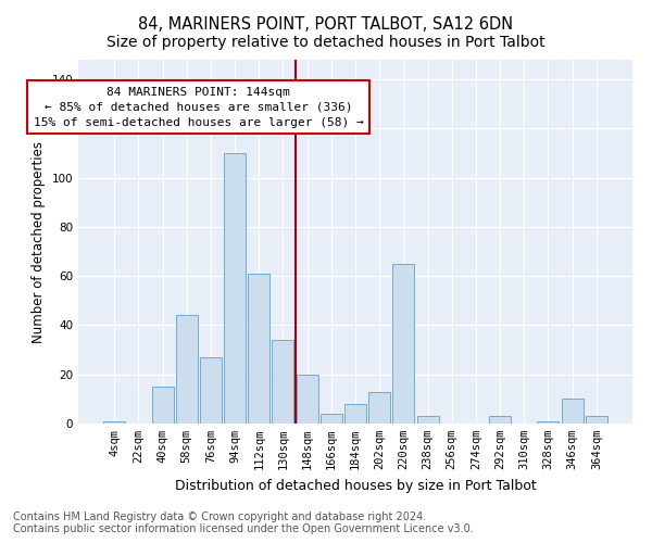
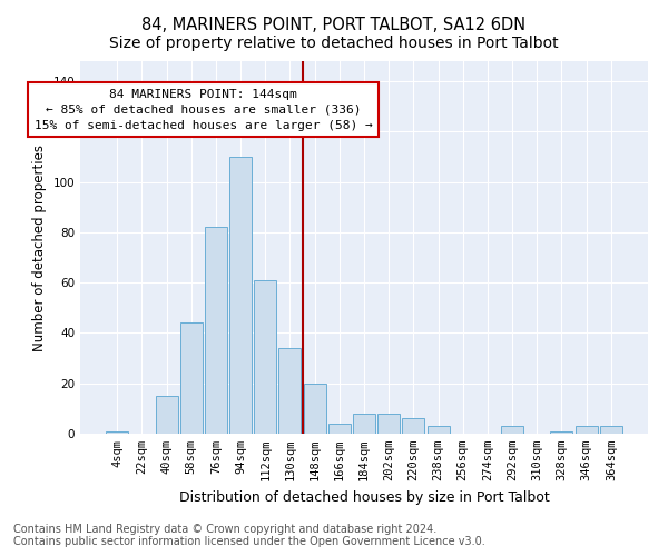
76sqm: 27 -> 82
202sqm: 13 -> 8
220sqm: 65 -> 6
346sqm: 10 -> 3
